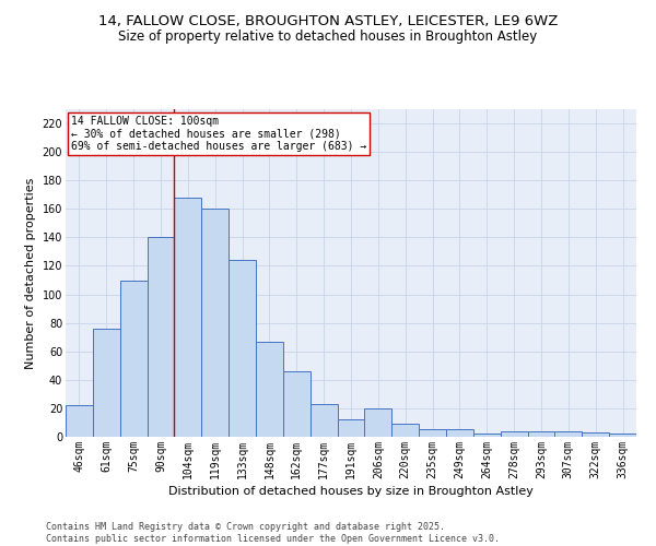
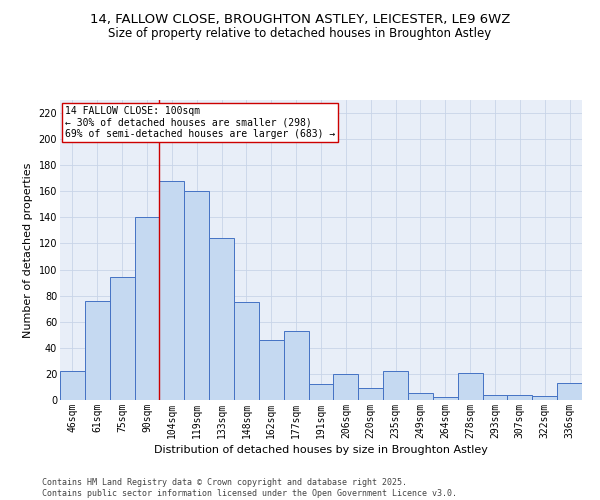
75sqm: 110 -> 94
148sqm: 67 -> 75
177sqm: 23 -> 53
235sqm: 5 -> 22
278sqm: 4 -> 21
336sqm: 2 -> 13
